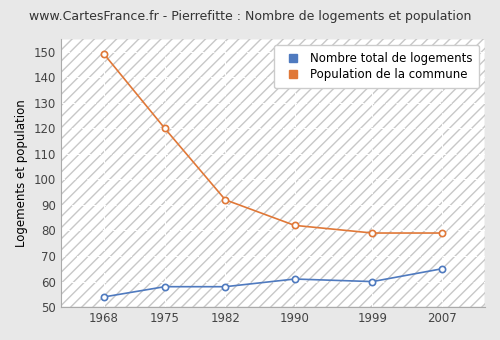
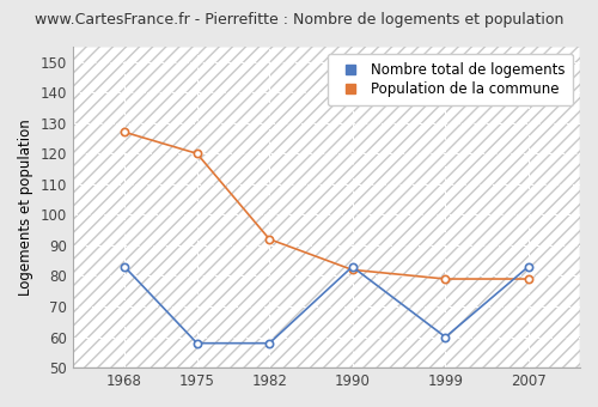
Nombre total de logements/1968: 54 -> 83
Population de la commune/1968: 149 -> 127
Nombre total de logements/1990: 61 -> 83
Nombre total de logements/2007: 65 -> 83
